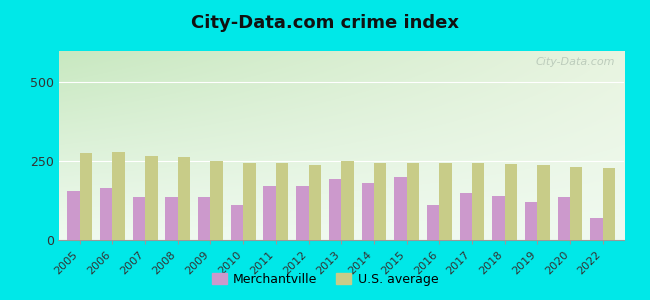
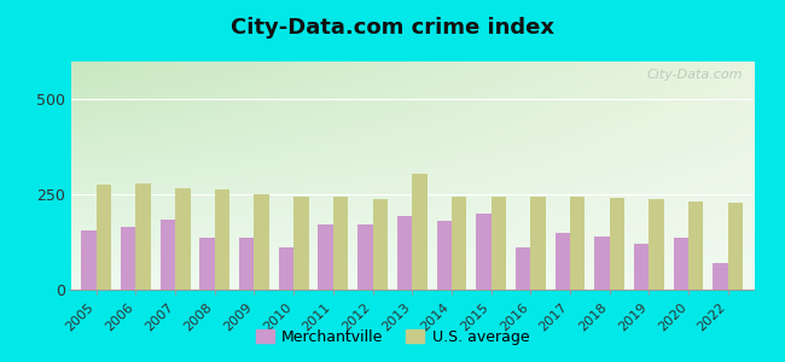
Merchantville/2007: 135 -> 185
U.S. average/2013: 250 -> 305
